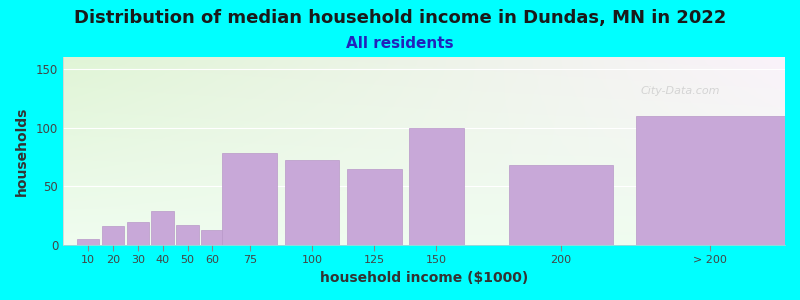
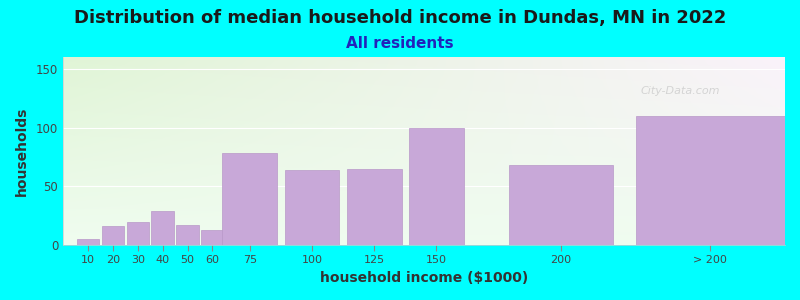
100: 72 -> 64
